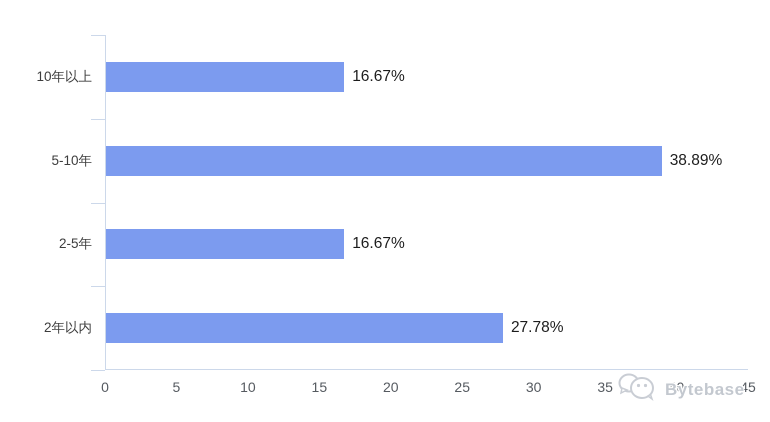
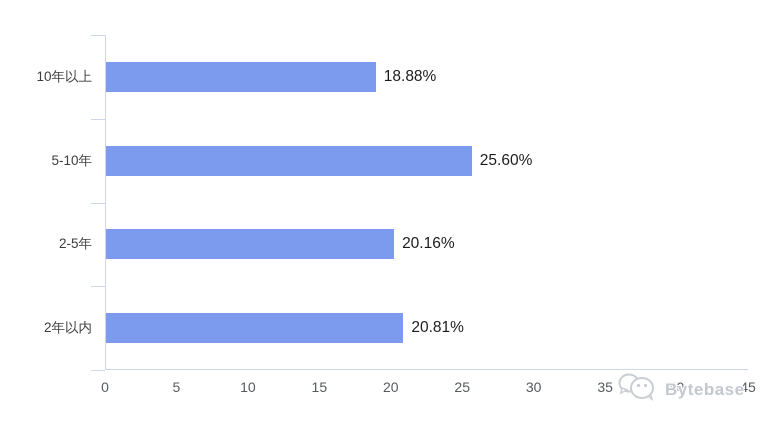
10年以上: 16.67% -> 18.88%
5-10年: 38.89% -> 25.60%
2-5年: 16.67% -> 20.16%
2年以内: 27.78% -> 20.81%
